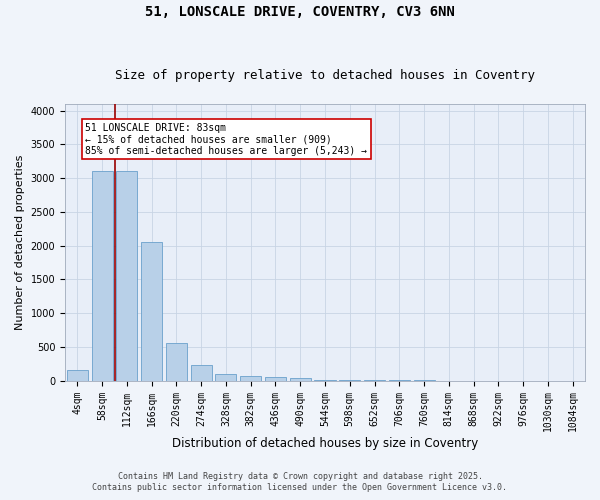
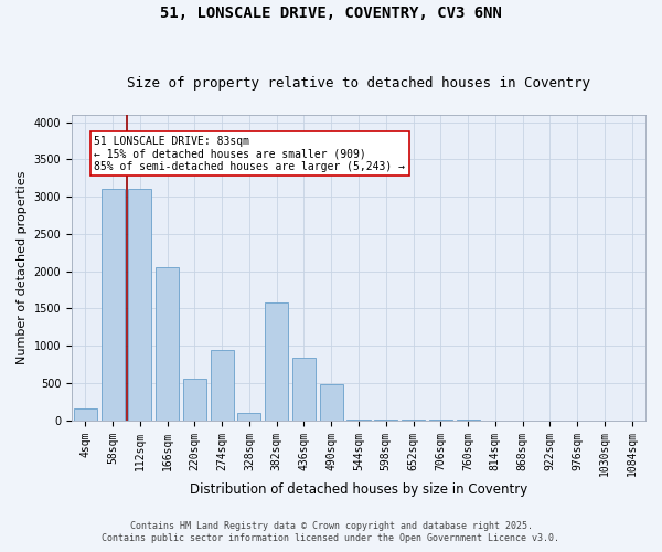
274sqm: 230 -> 940
382sqm: 70 -> 1580
436sqm: 50 -> 840
490sqm: 40 -> 480
